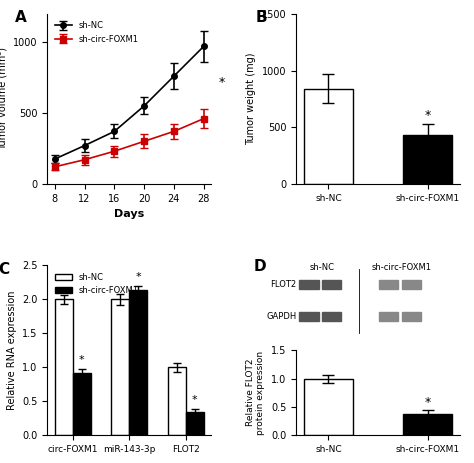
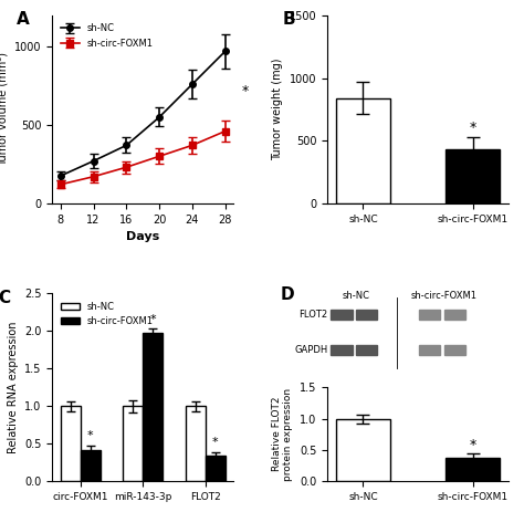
sh-NC/circ-FOXM1: 2 -> 1
sh-circ-FOXM1/circ-FOXM1: 0.92 -> 0.42
sh-NC/miR-143-3p: 2 -> 1
sh-circ-FOXM1/miR-143-3p: 2.14 -> 1.97
